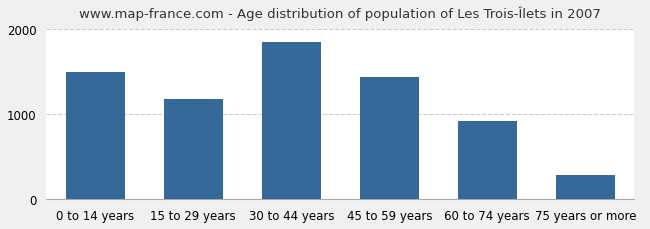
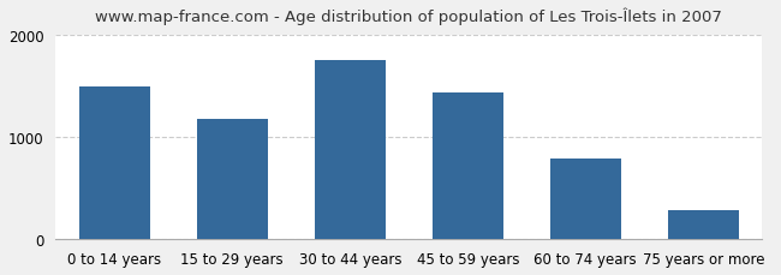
30 to 44 years: 1840 -> 1750
60 to 74 years: 920 -> 790
